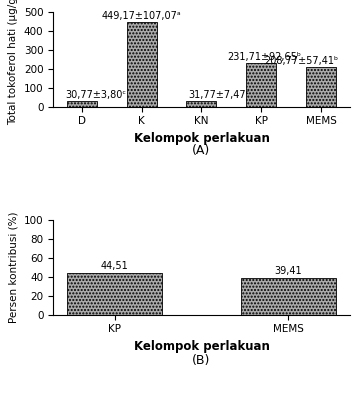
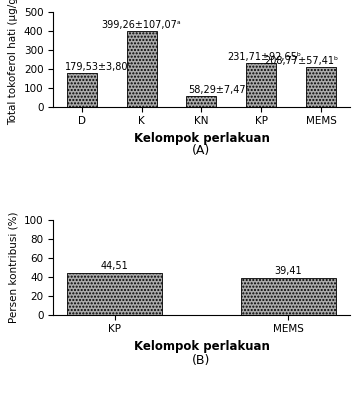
D: 30,77 -> 179,53
K: 449,17 -> 399,26
KN: 31,77 -> 58,29
